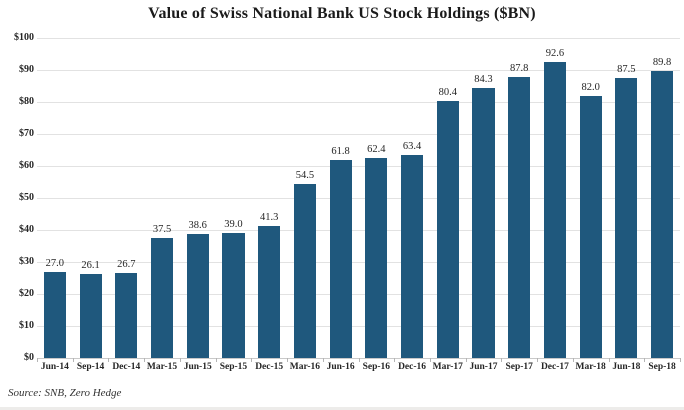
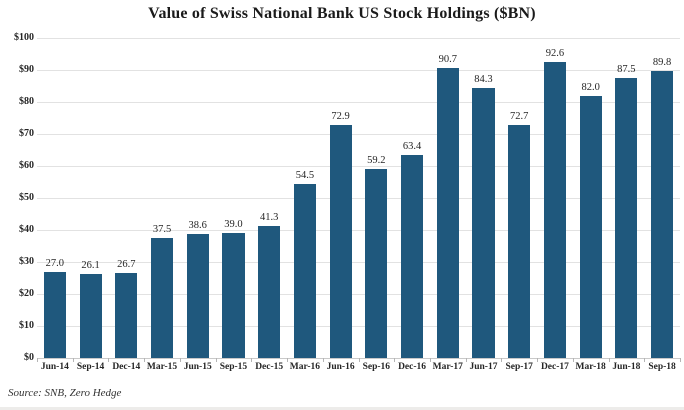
Jun-16: 61.8 -> 72.9
Sep-16: 62.4 -> 59.2
Mar-17: 80.4 -> 90.7
Sep-17: 87.8 -> 72.7
